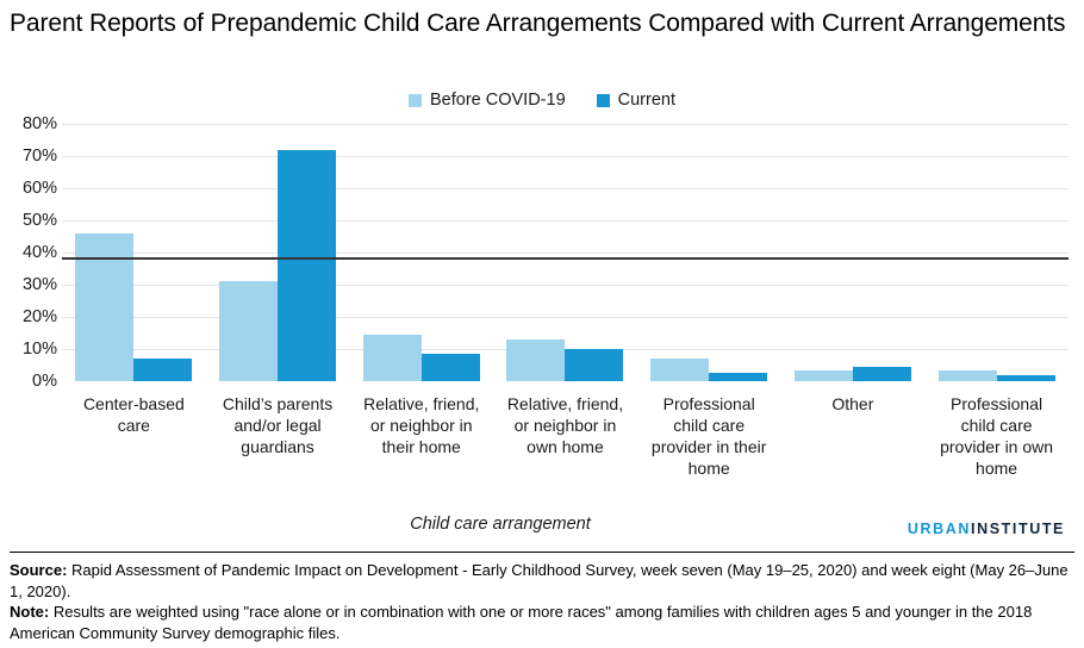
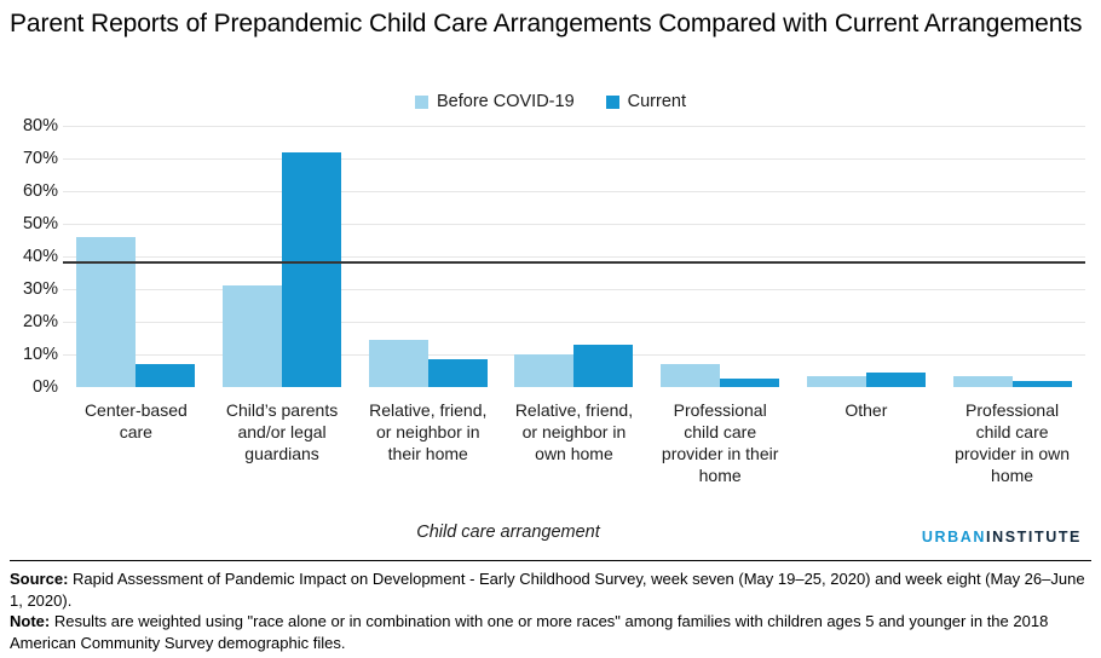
Before COVID-19/Relative, friend, or neighbor in own home: 13% -> 10%
Current/Relative, friend, or neighbor in own home: 10% -> 13%
